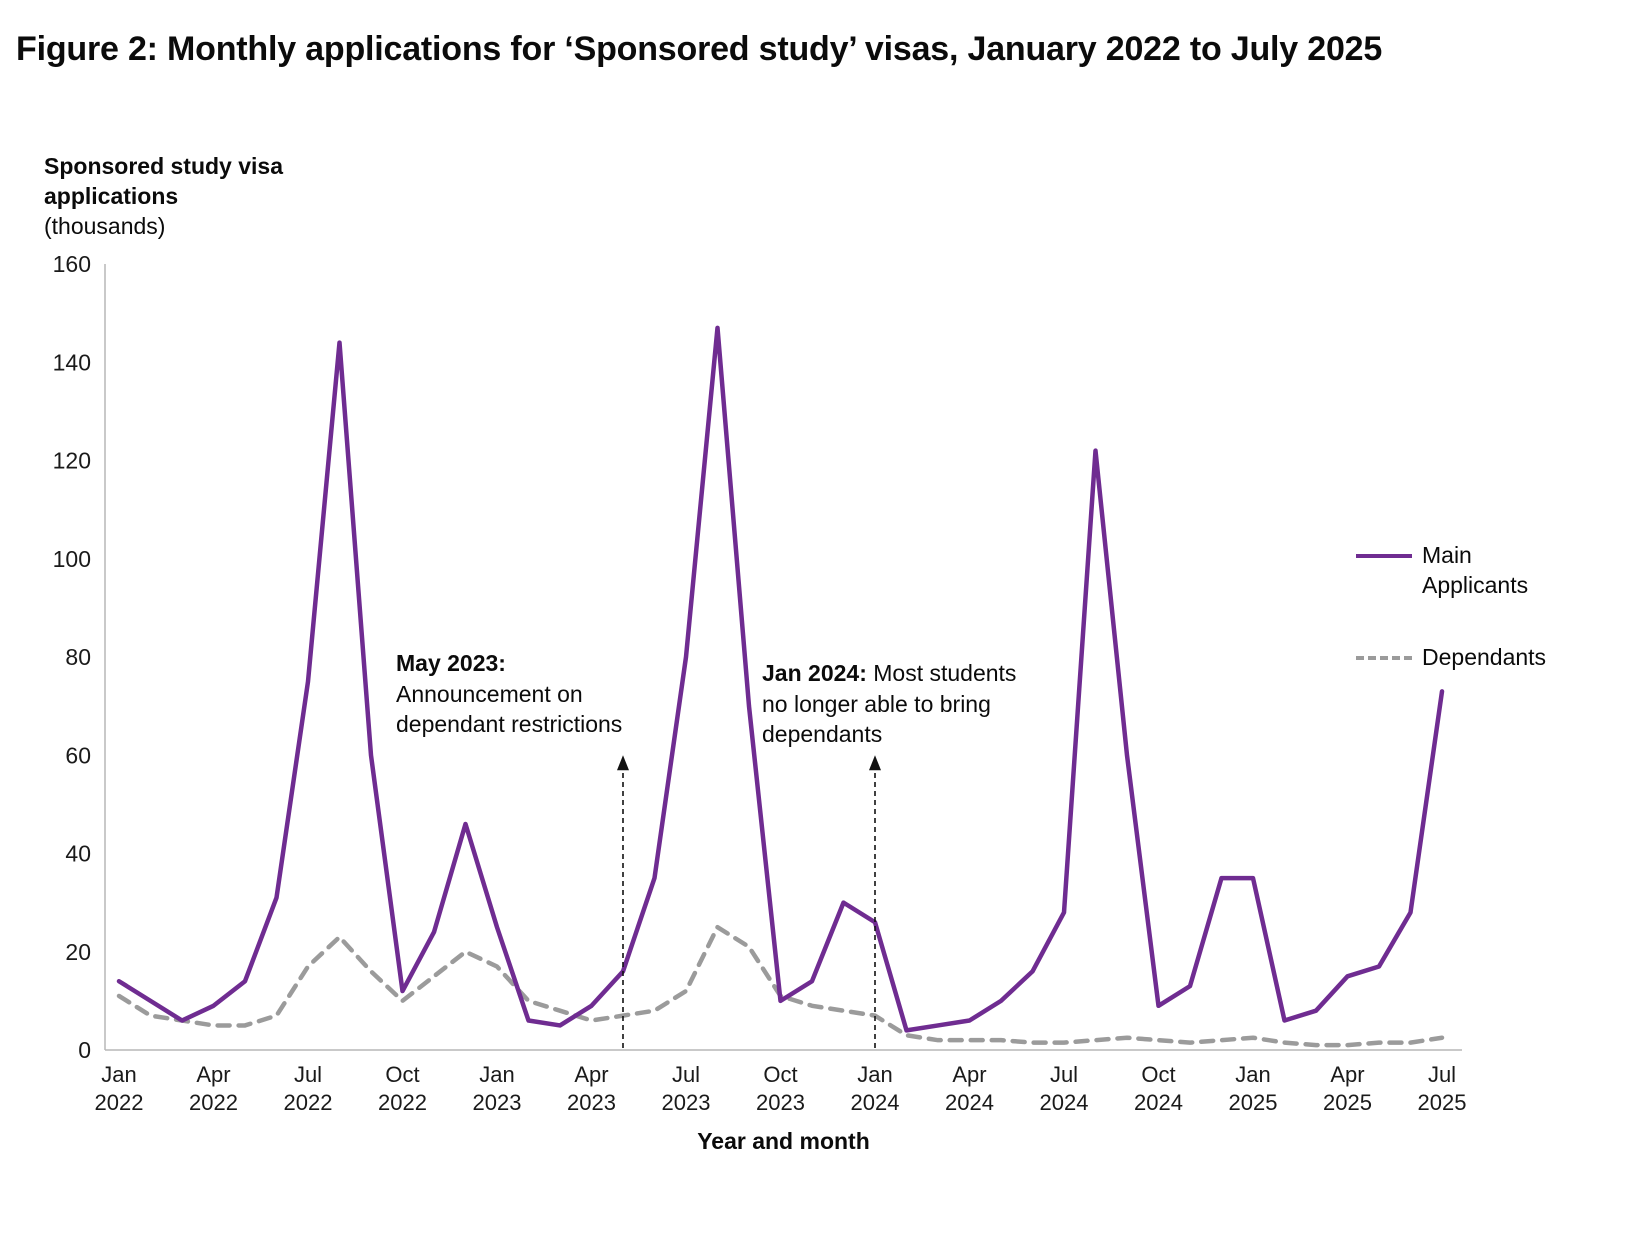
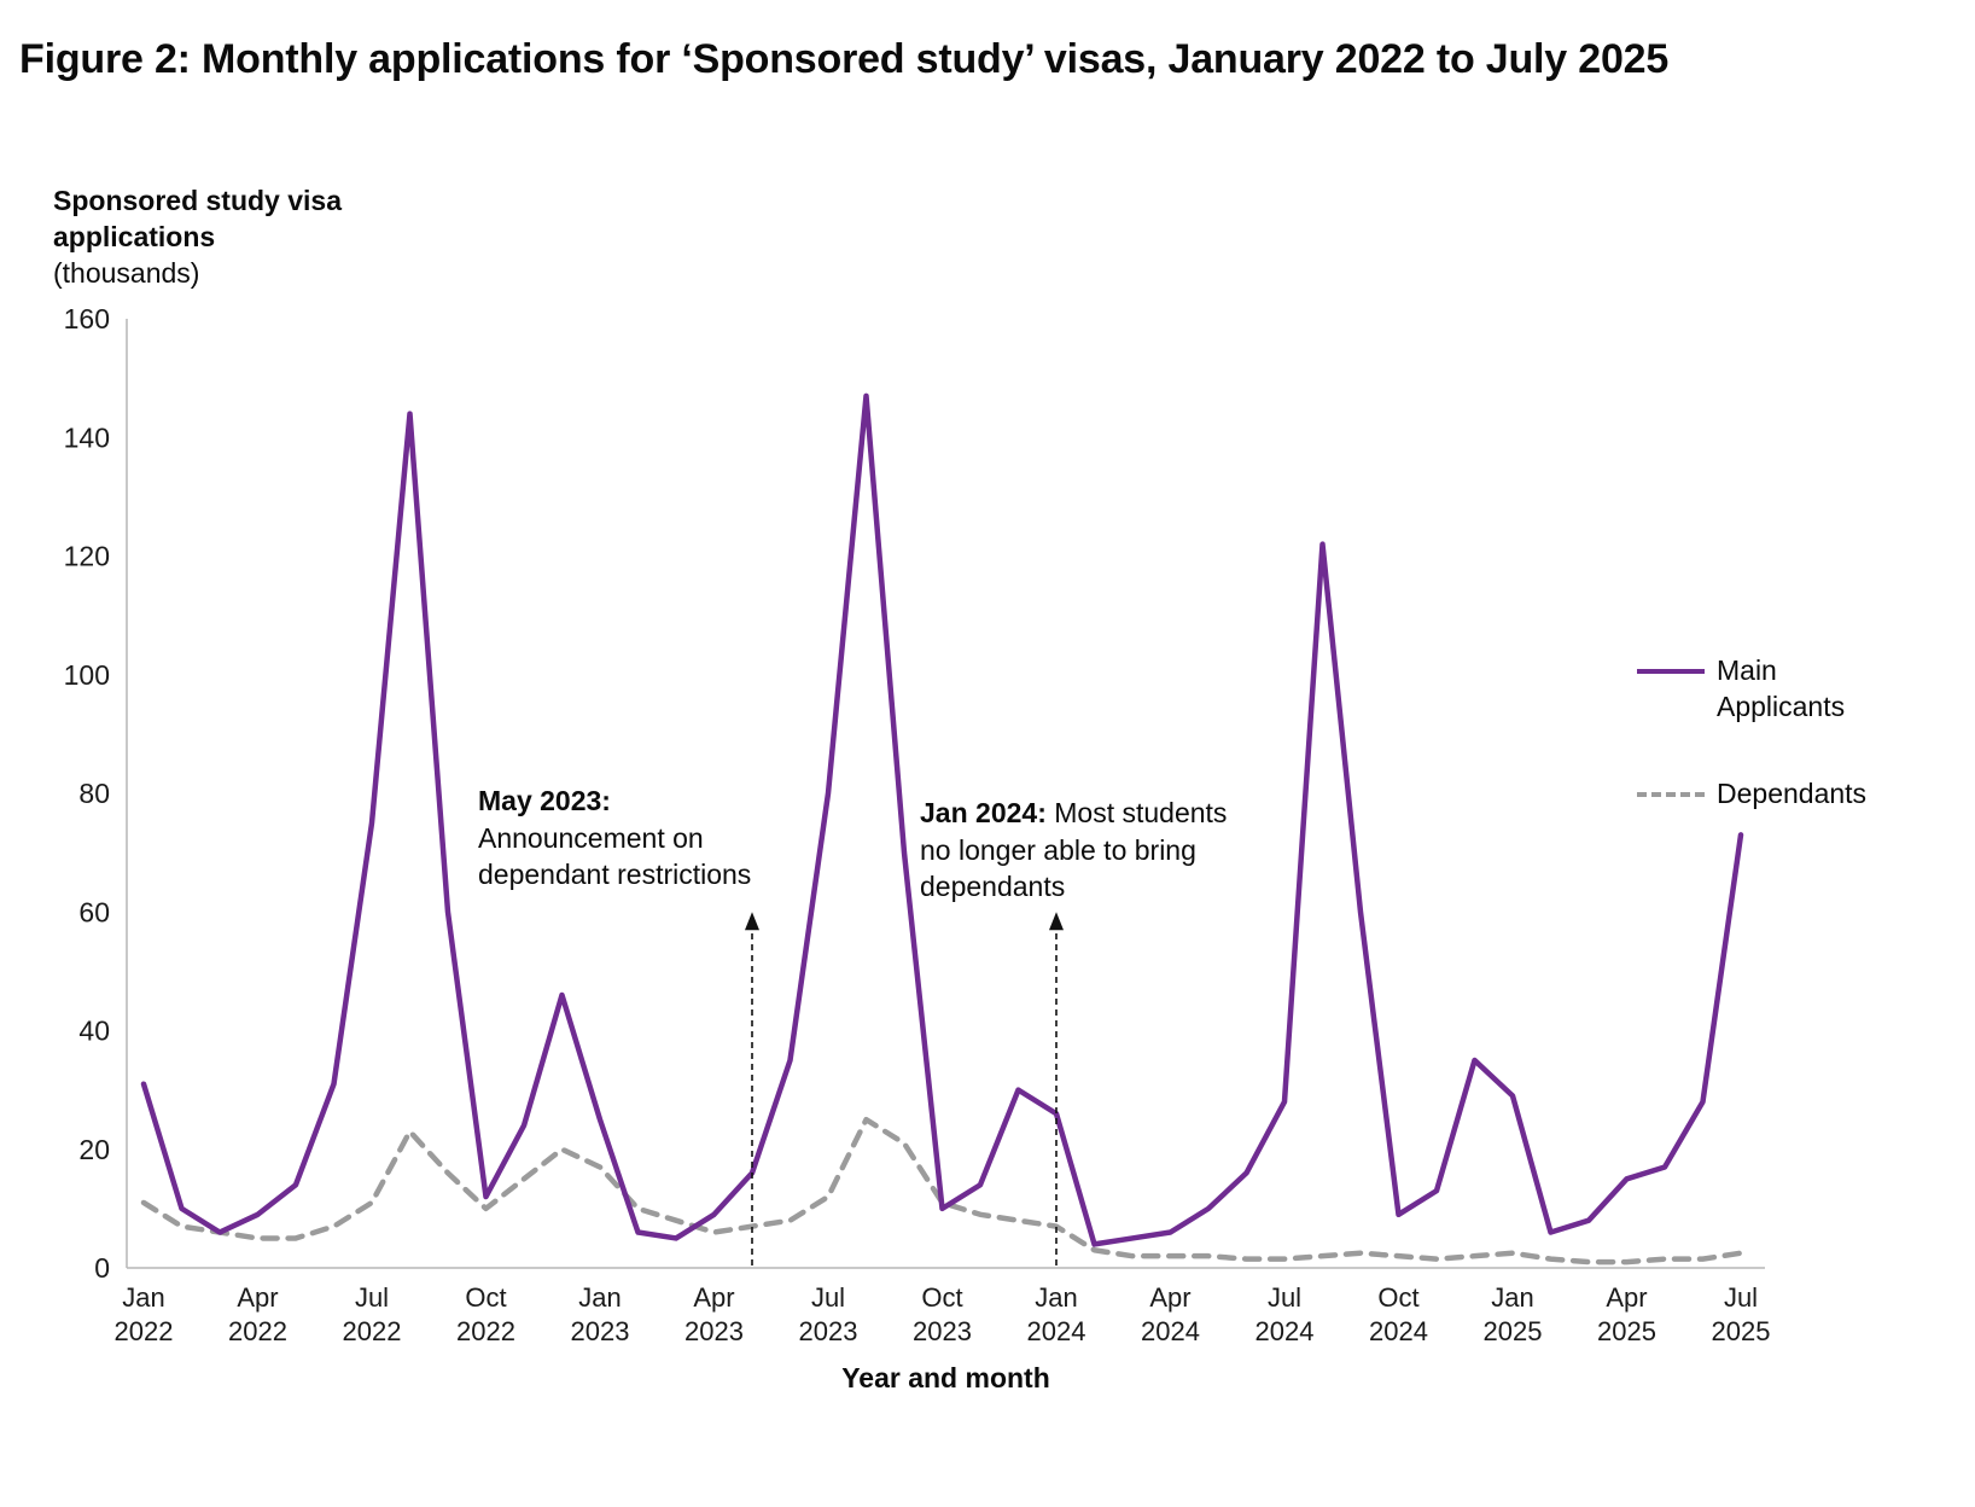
Main Applicants/Jan 2022: 14 -> 31
Dependants/Jul 2022: 17 -> 11
Main Applicants/Jan 2025: 35 -> 29
